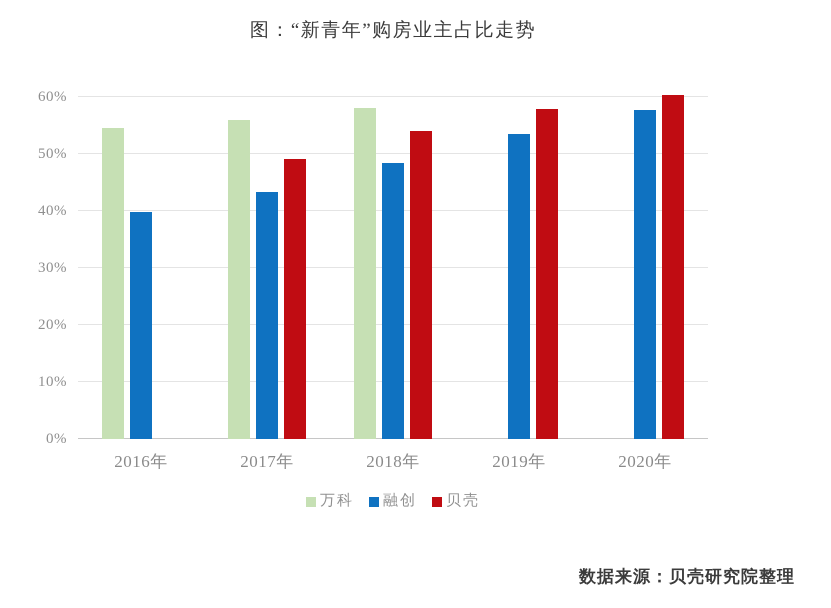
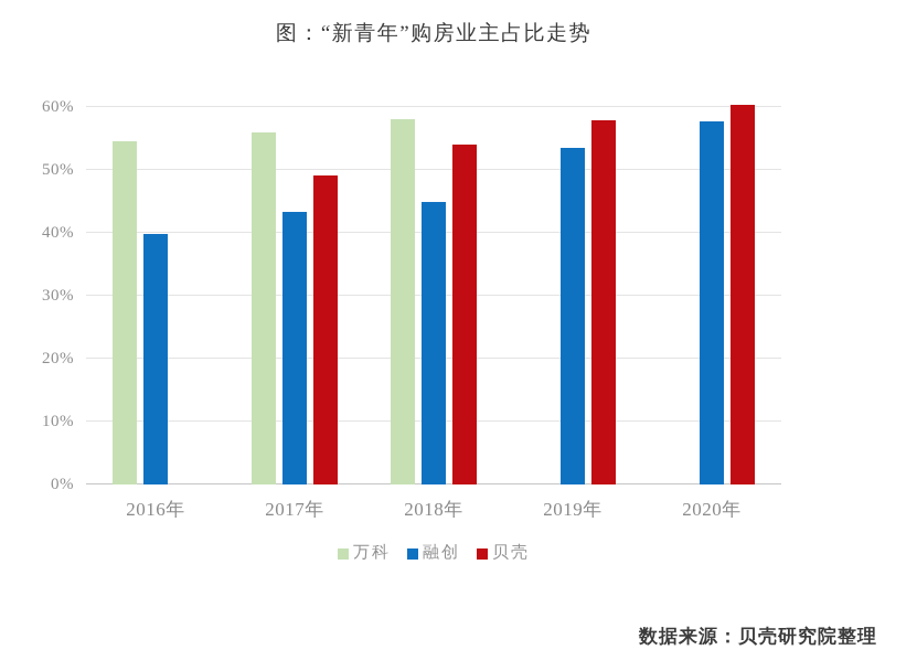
融创/2018年: 48% -> 45%
